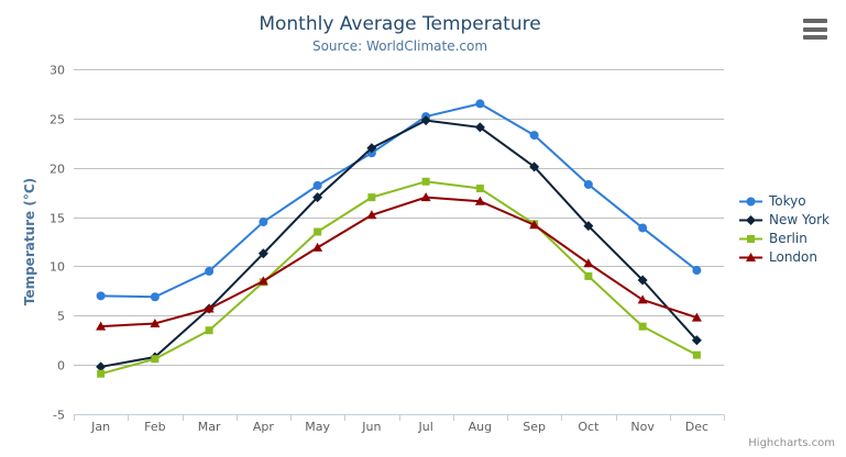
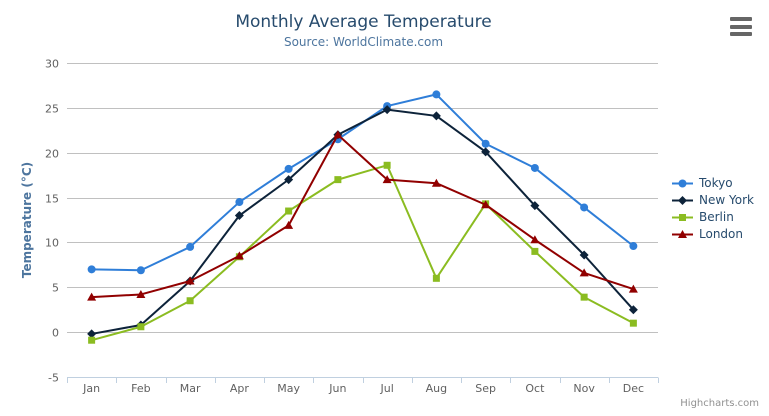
New York/Apr: 11 -> 13
London/Jun: 15 -> 22
Berlin/Aug: 18 -> 6
Tokyo/Sep: 23 -> 21
